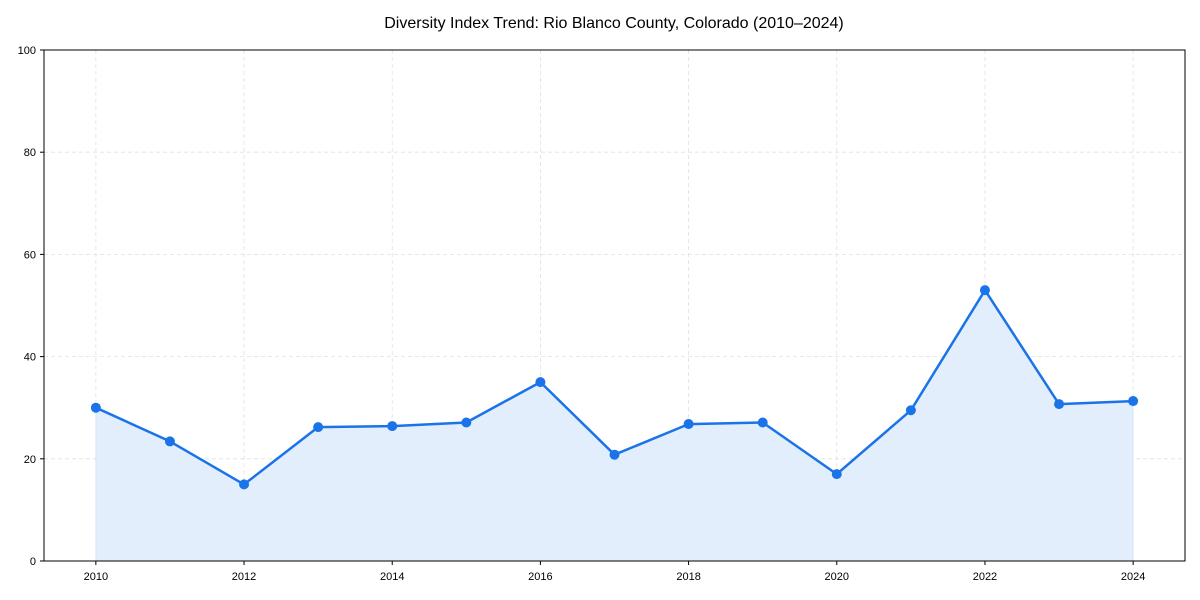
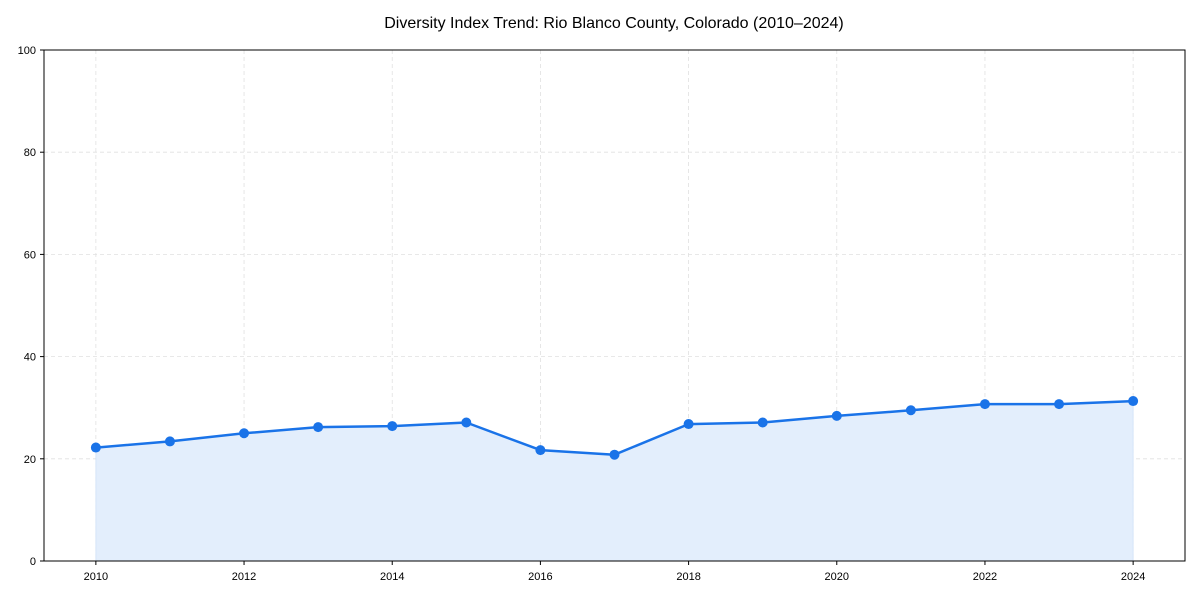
2010: 30 -> 22
2012: 15 -> 25
2016: 35 -> 22
2020: 17 -> 28
2022: 53 -> 31
